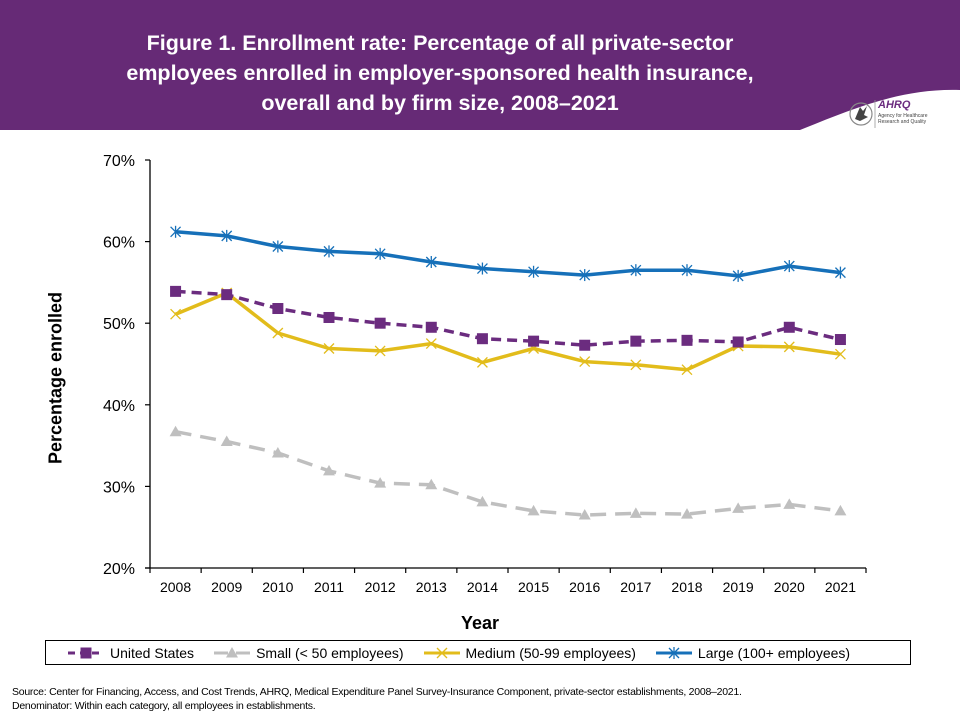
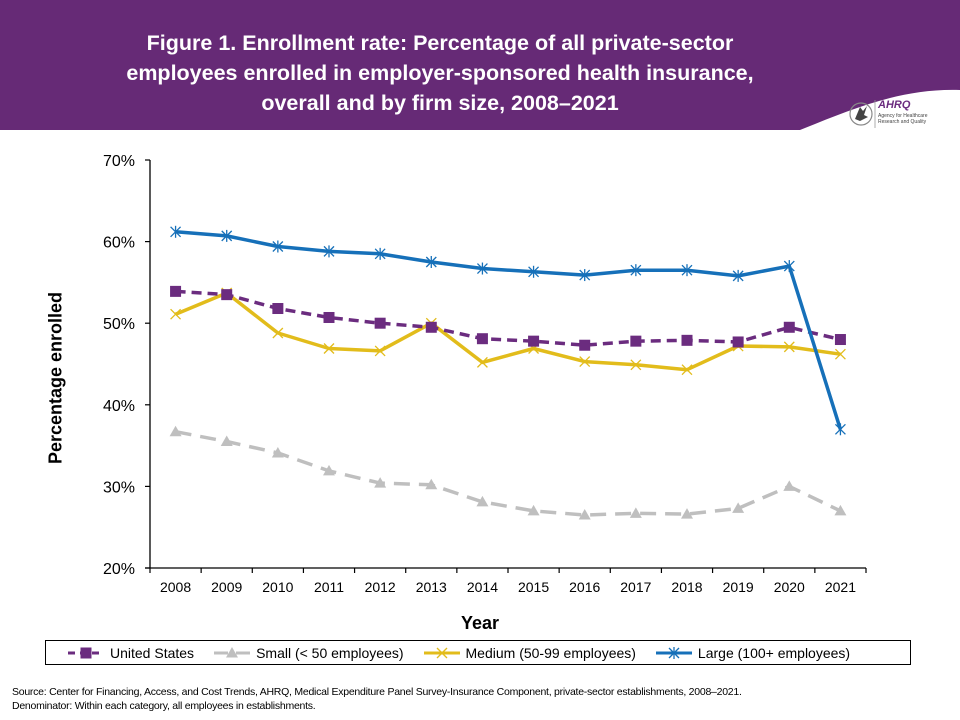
Medium (50-99 employees)/2013: 48% -> 50%
Small (< 50 employees)/2020: 28% -> 30%
Large (100+ employees)/2021: 56% -> 37%
